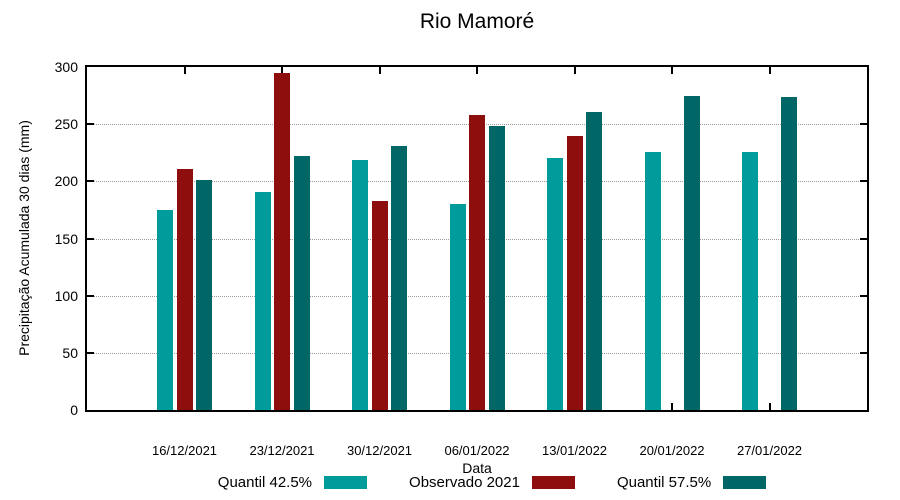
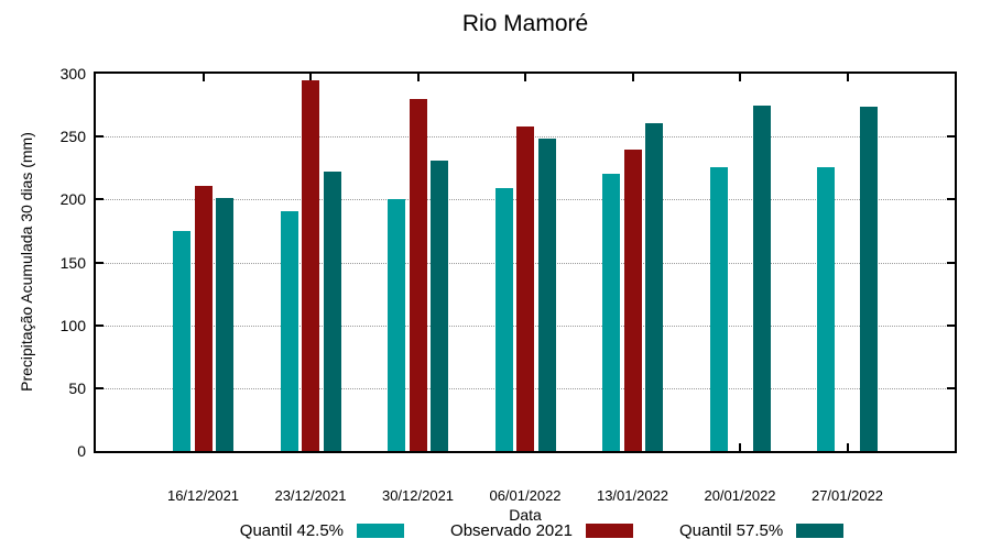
Quantil 42.5%/30/12/2021: 219 -> 200
Observado 2021/30/12/2021: 183 -> 280
Quantil 42.5%/06/01/2022: 180 -> 209
